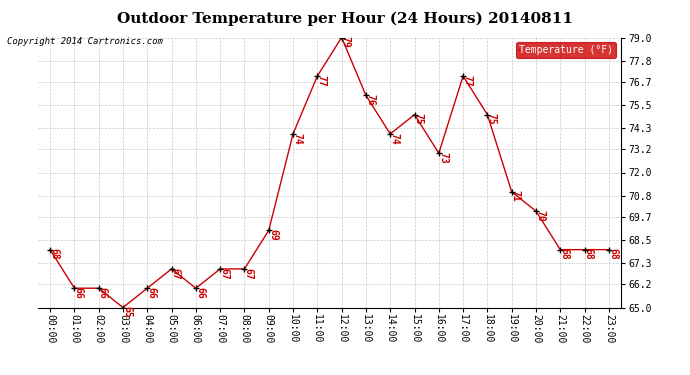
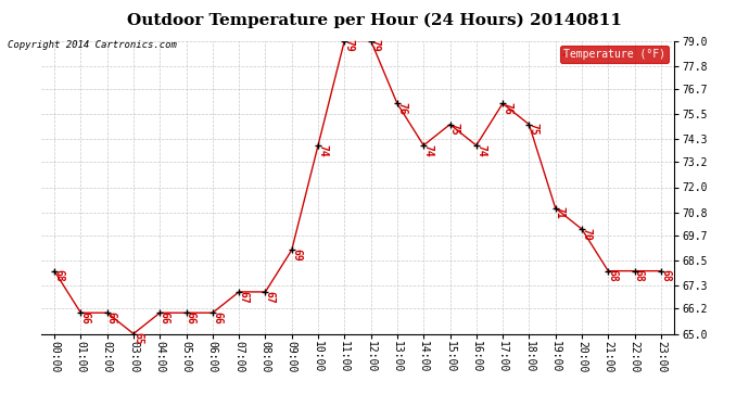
05:00: 67 -> 66
11:00: 77 -> 79
16:00: 73 -> 74
17:00: 77 -> 76
